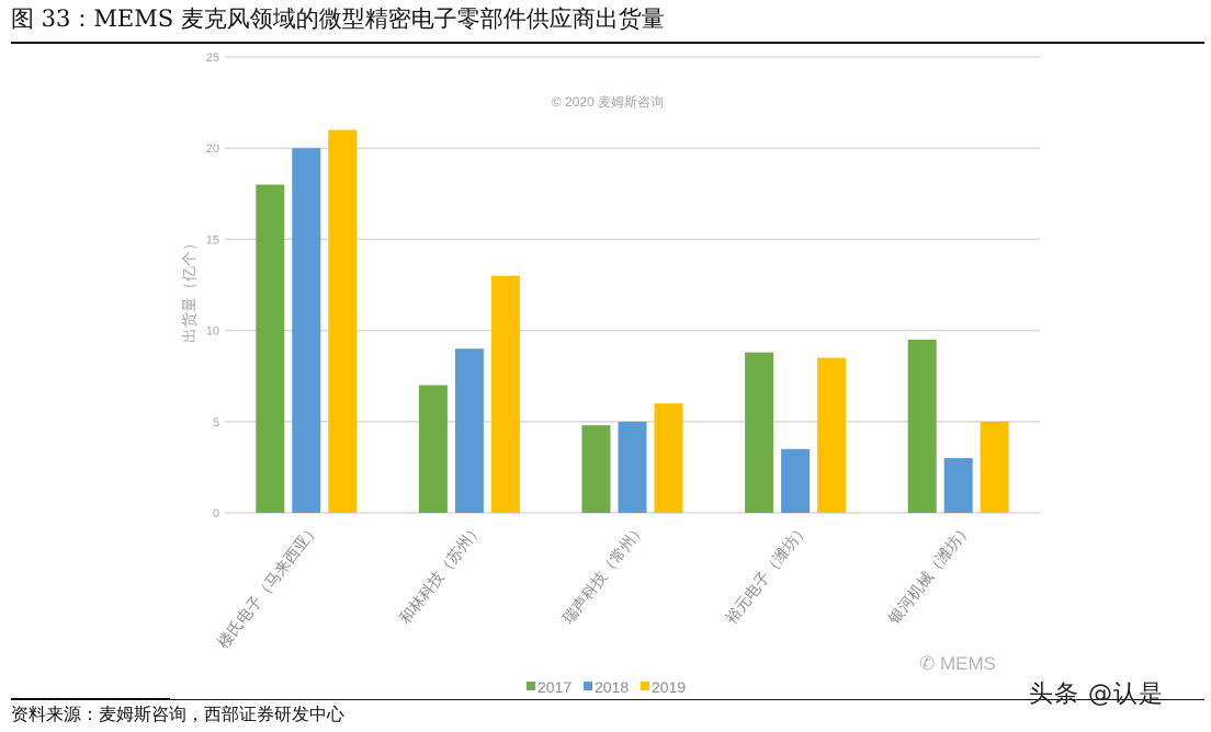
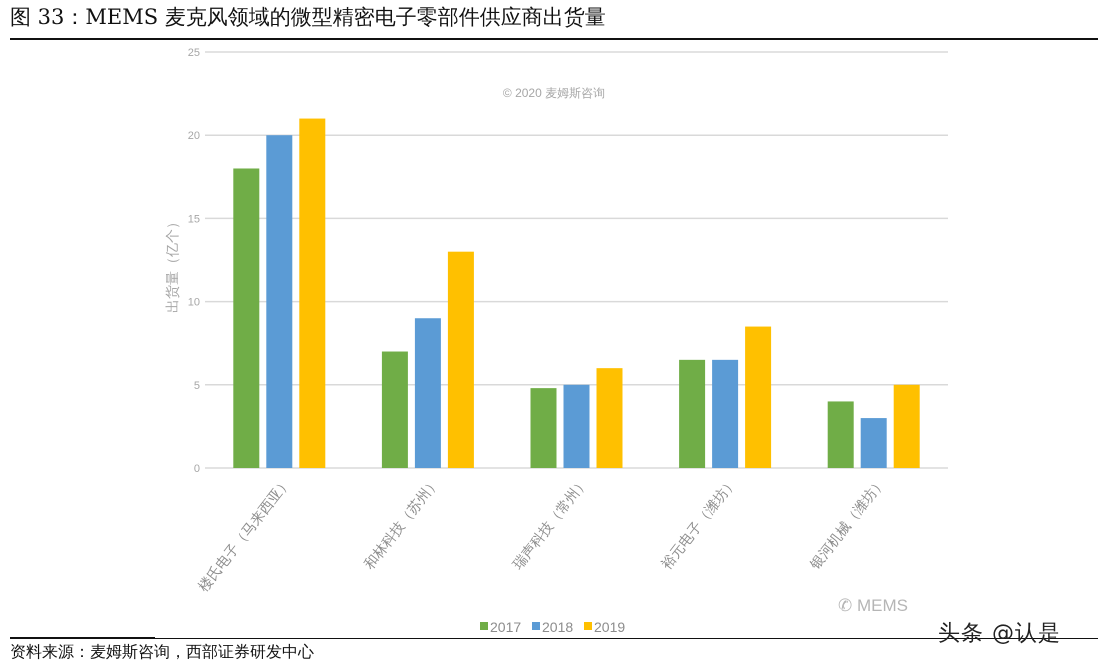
2017/裕元电子（潍坊）: 8.8 -> 6.5
2018/裕元电子（潍坊）: 3.5 -> 6.5
2017/银河机械（潍坊）: 9.5 -> 4.0
